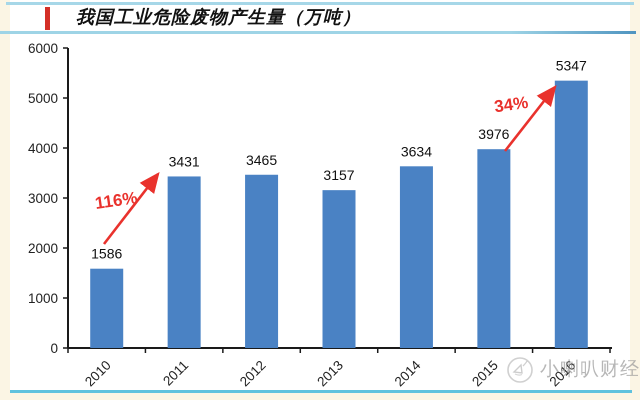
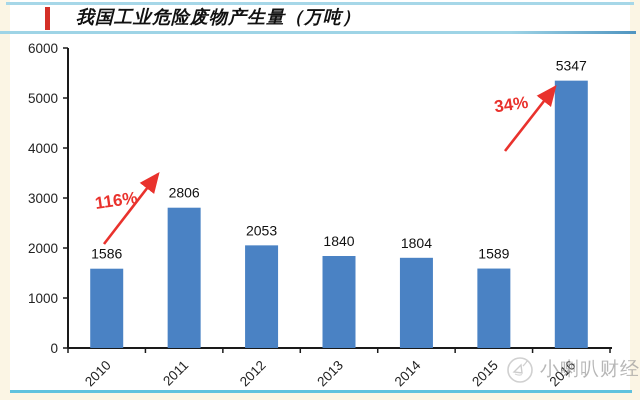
2011: 3431 -> 2806
2012: 3465 -> 2053
2013: 3157 -> 1840
2014: 3634 -> 1804
2015: 3976 -> 1589
